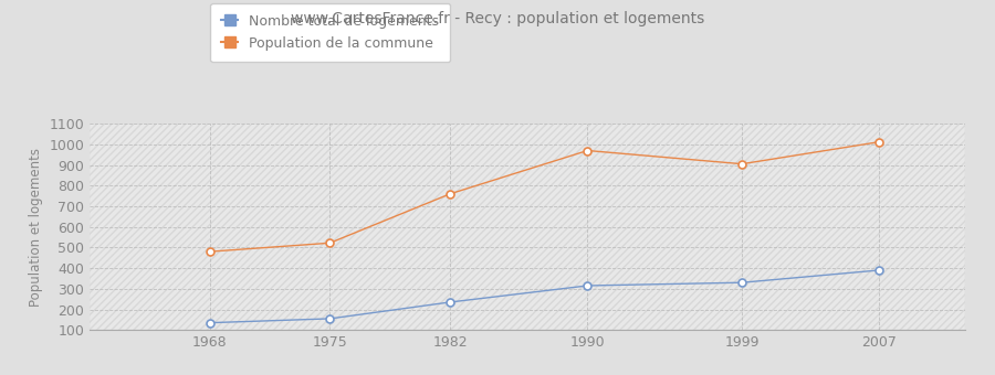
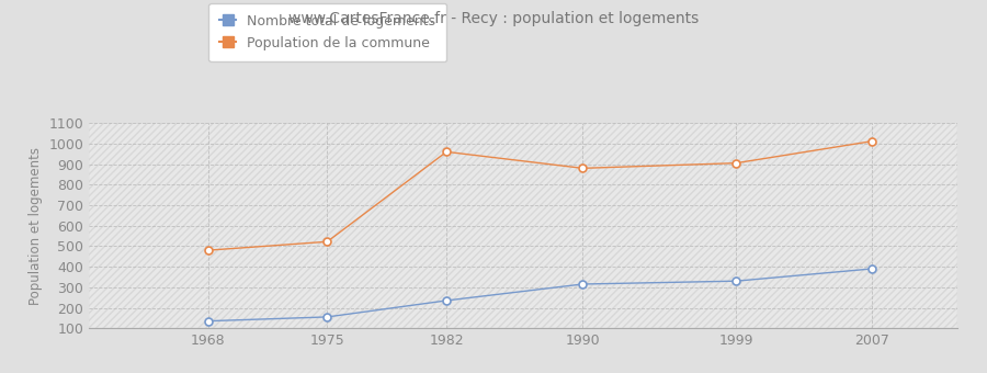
Population de la commune/1982: 760 -> 960
Population de la commune/1990: 970 -> 880
